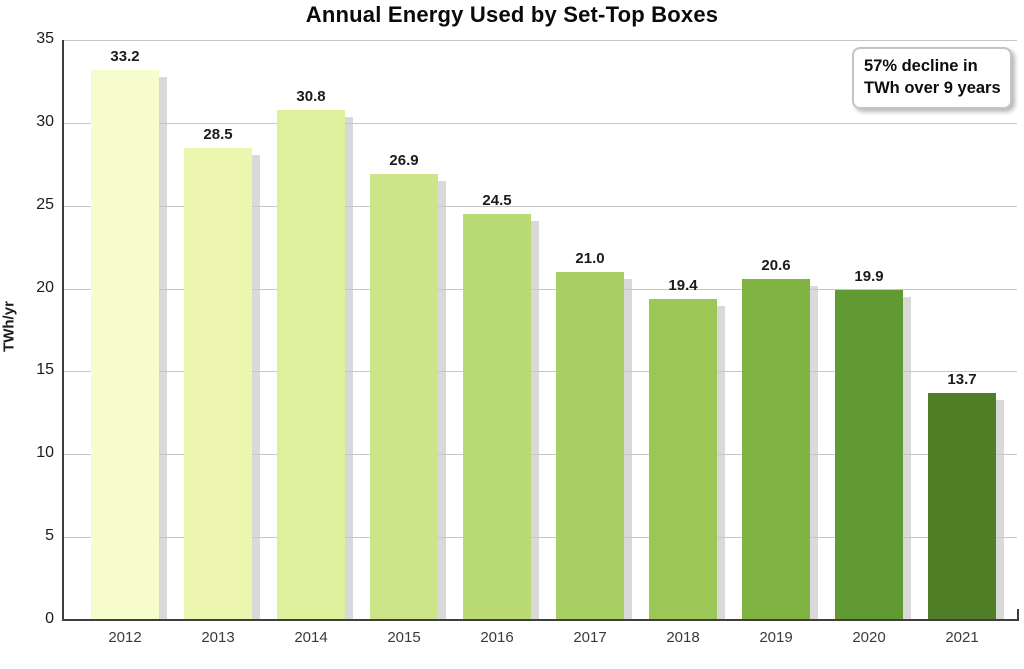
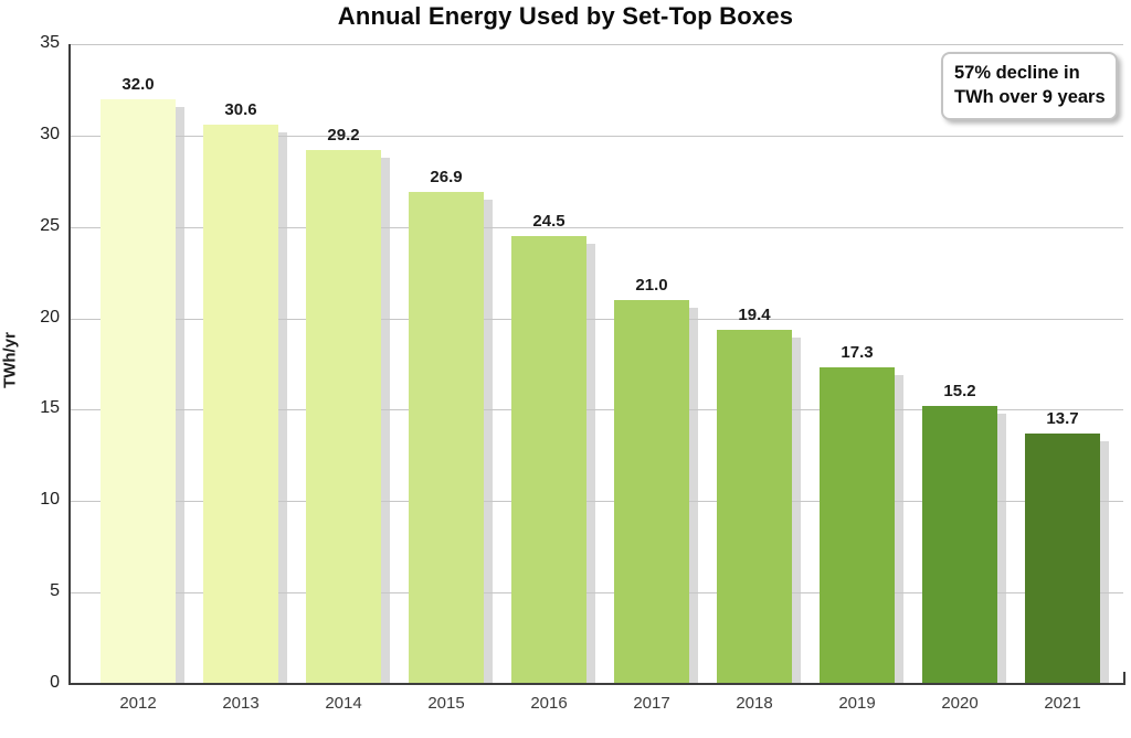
2012: 33.2 -> 32.0
2013: 28.5 -> 30.6
2014: 30.8 -> 29.2
2019: 20.6 -> 17.3
2020: 19.9 -> 15.2
